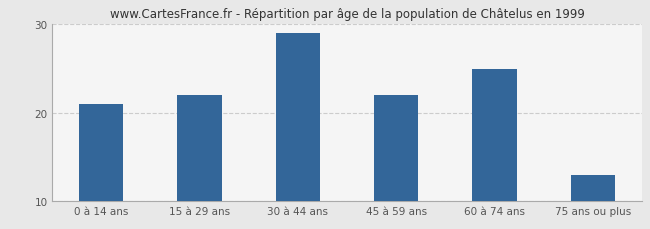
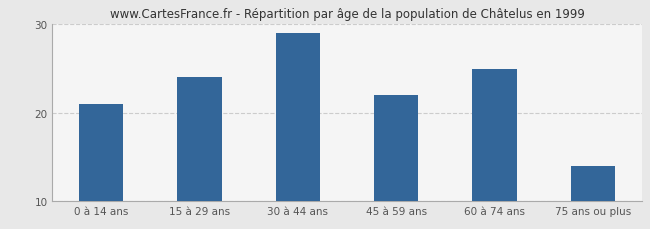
15 à 29 ans: 22 -> 24
75 ans ou plus: 13 -> 14
